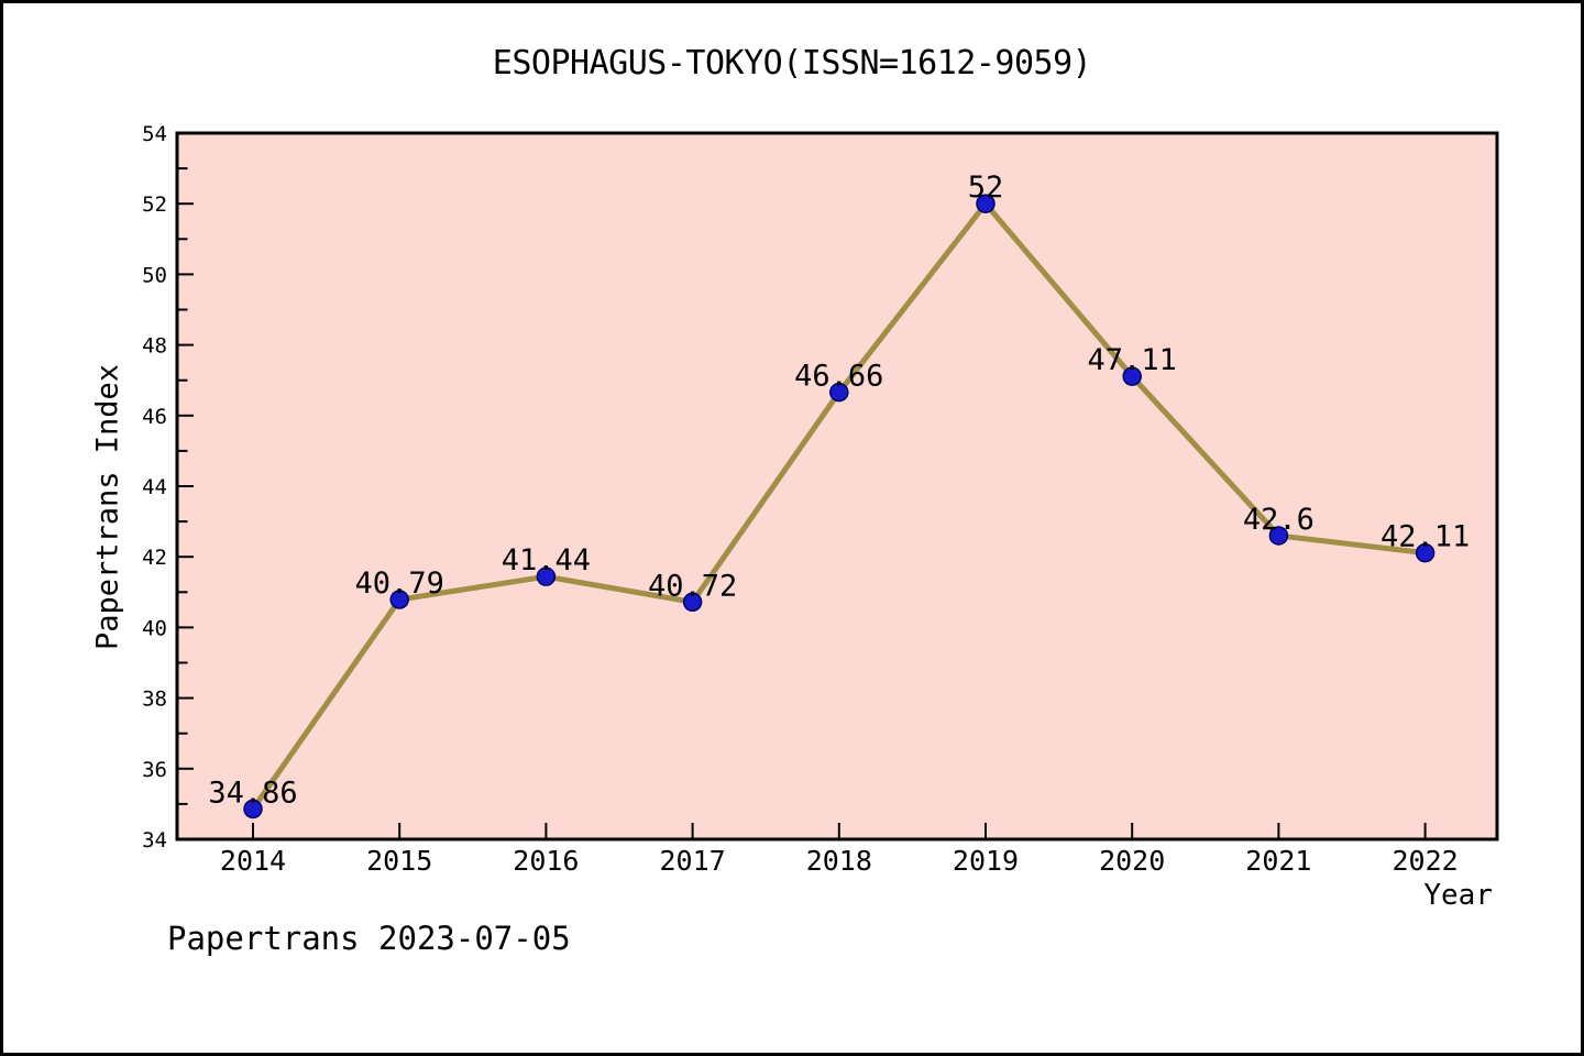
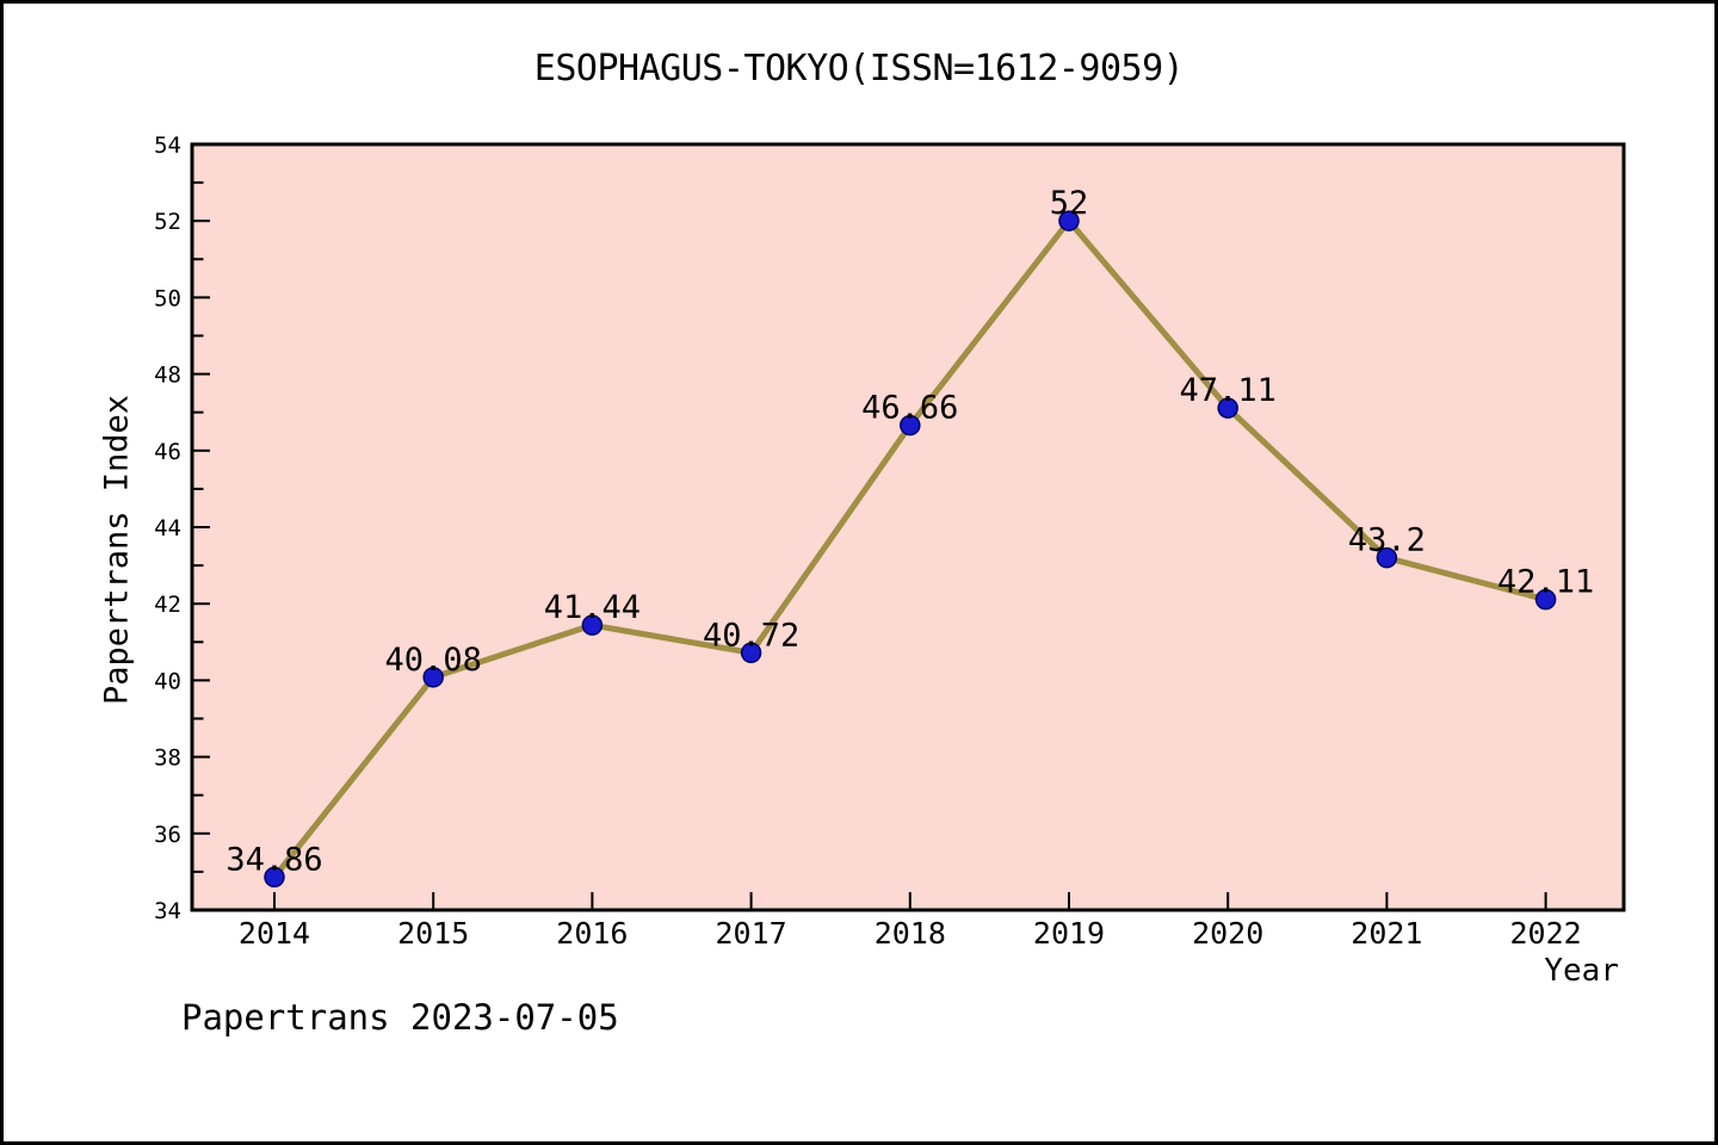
2015: 40.79 -> 40.08
2021: 42.6 -> 43.2
